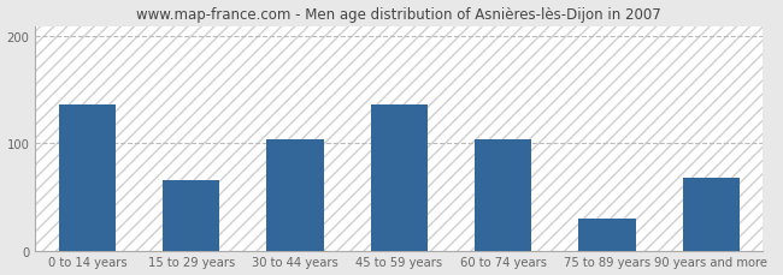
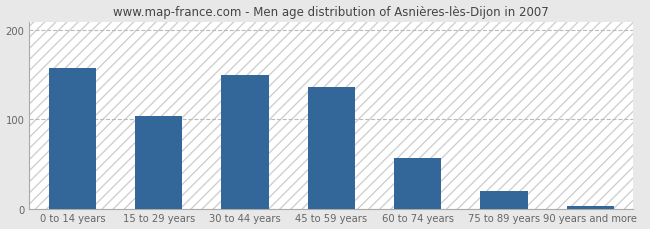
0 to 14 years: 136 -> 158
15 to 29 years: 66 -> 104
30 to 44 years: 104 -> 150
60 to 74 years: 104 -> 57
75 to 89 years: 30 -> 20
90 years and more: 68 -> 3
